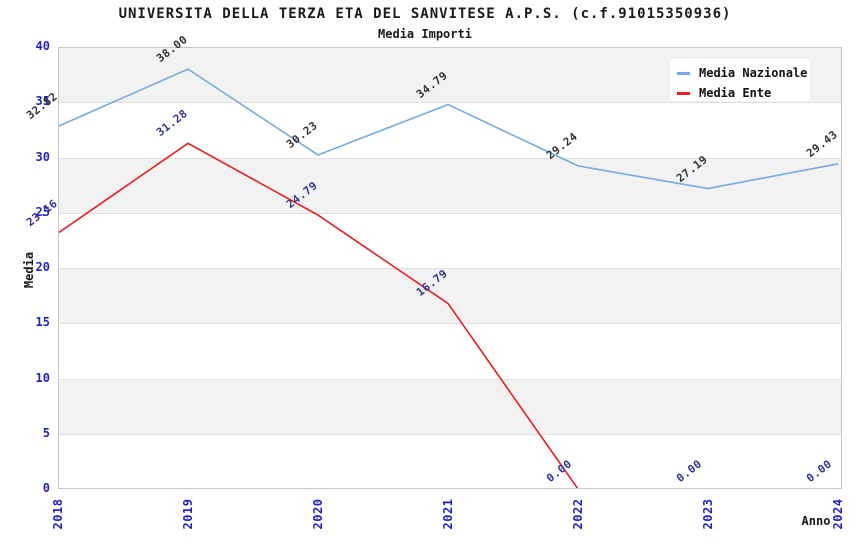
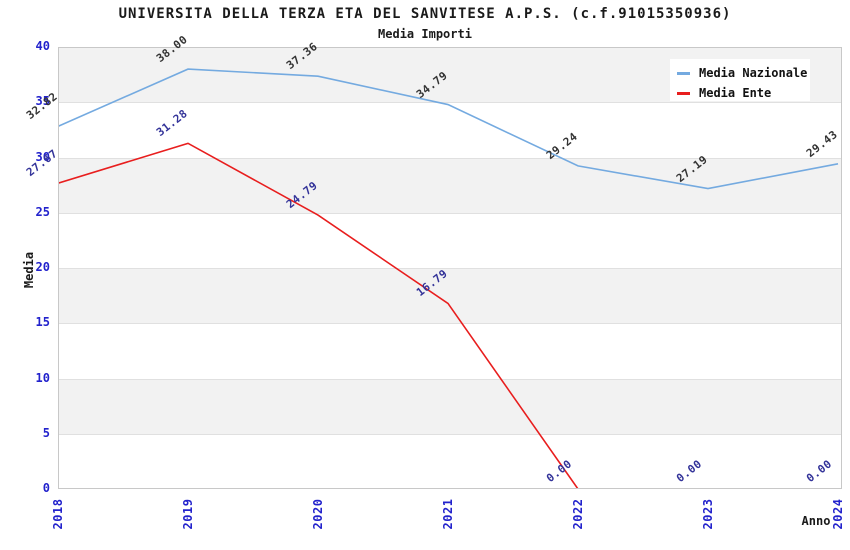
Media Ente/2018: 23.16 -> 27.67
Media Nazionale/2020: 30.23 -> 37.36
